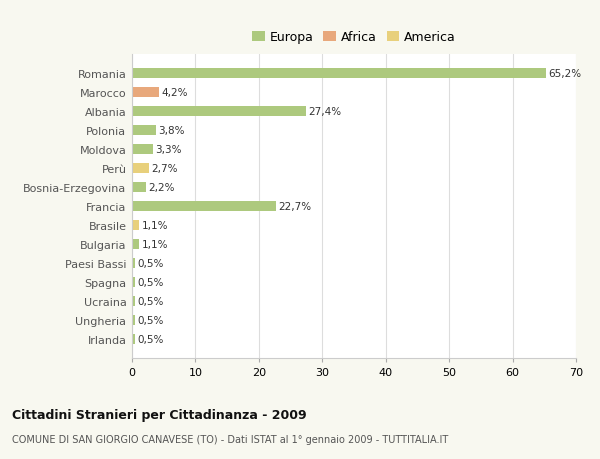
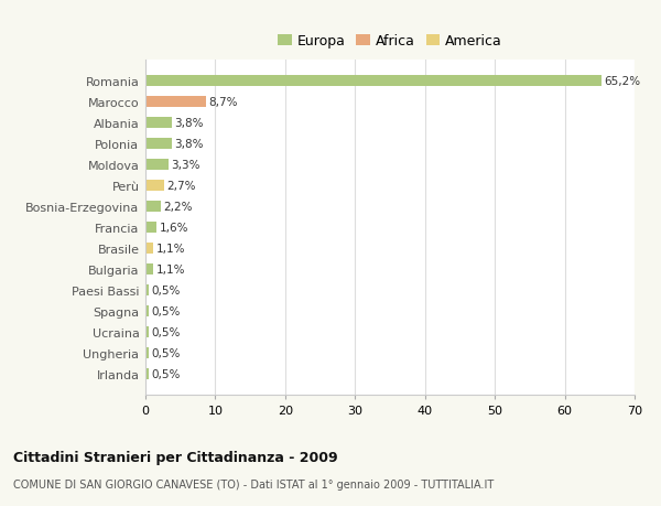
Marocco: 4,2% -> 8,7%
Albania: 27,4% -> 3,8%
Francia: 22,7% -> 1,6%
